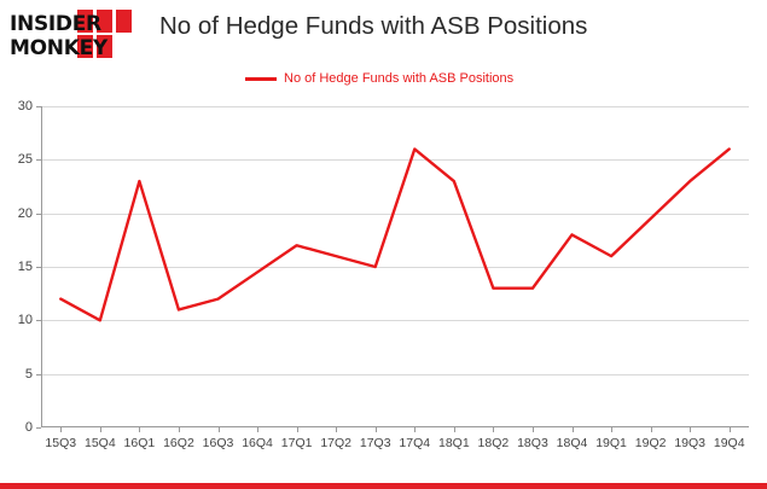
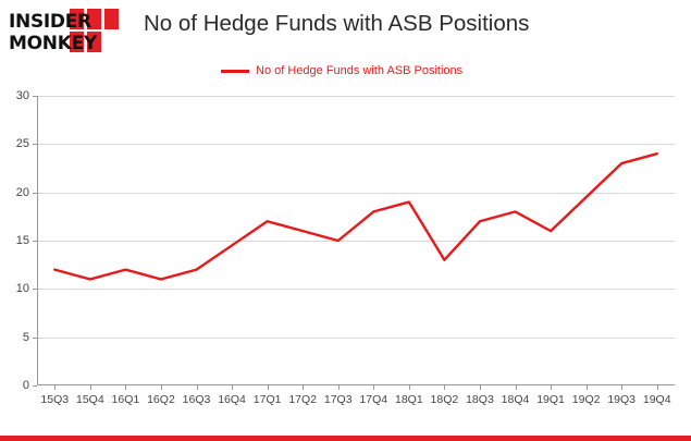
15Q4: 10 -> 11
16Q1: 23 -> 12
17Q4: 26 -> 18
18Q1: 23 -> 19
18Q3: 13 -> 17
19Q4: 26 -> 24
